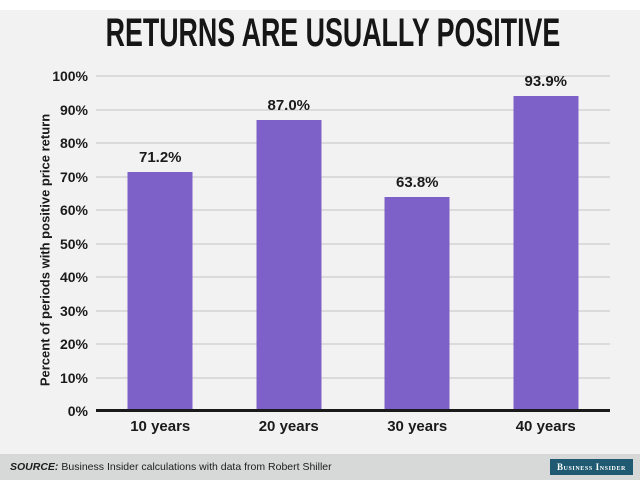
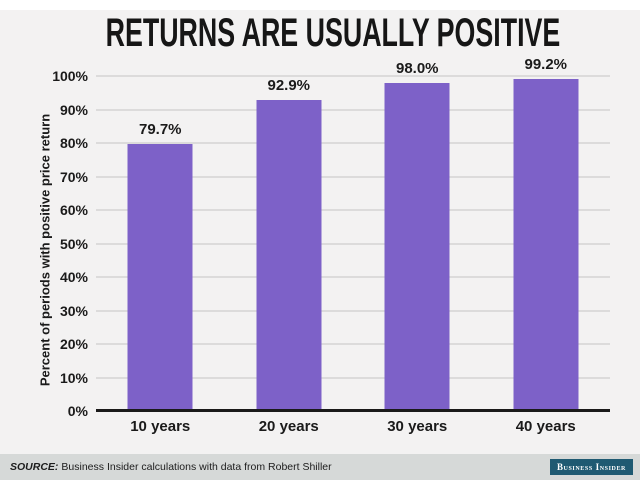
10 years: 71.2% -> 79.7%
20 years: 87.0% -> 92.9%
30 years: 63.8% -> 98.0%
40 years: 93.9% -> 99.2%
